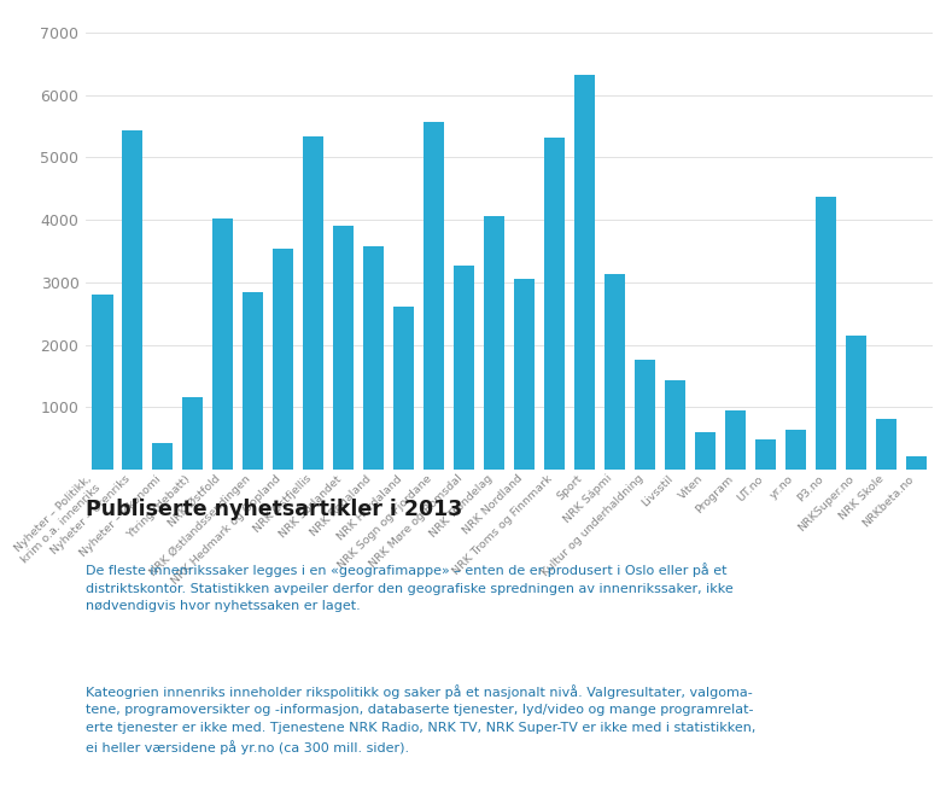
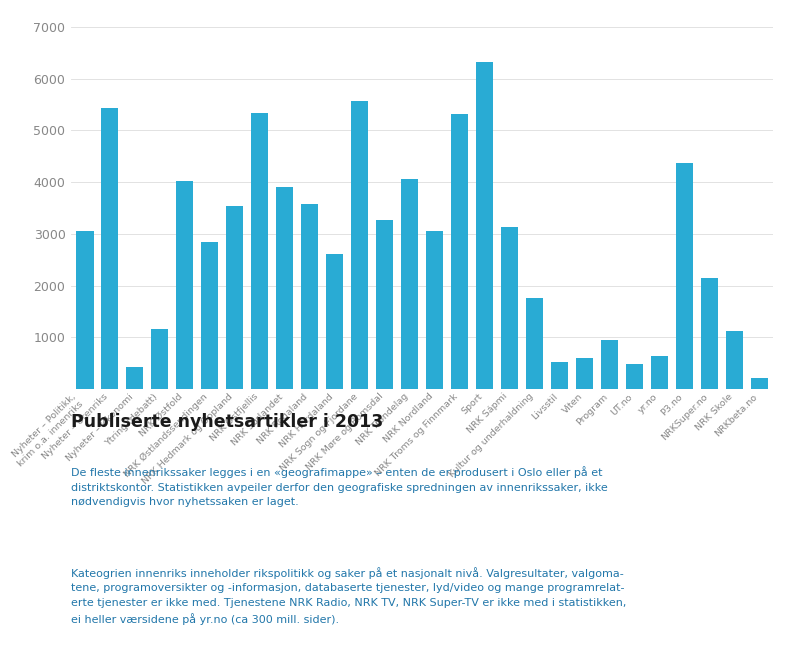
Nyheter – Politikk, krim o.a. innenriks: 2800 -> 3050
Livsstil: 1440 -> 530
NRK Skole: 820 -> 1120
